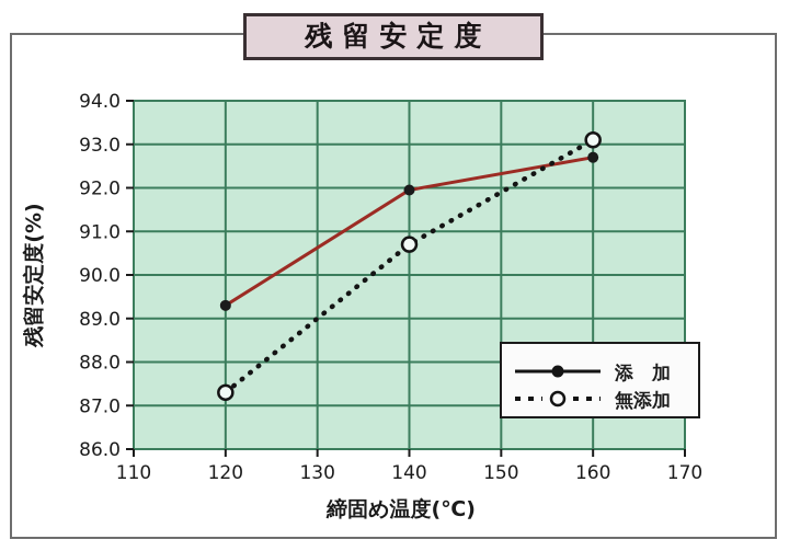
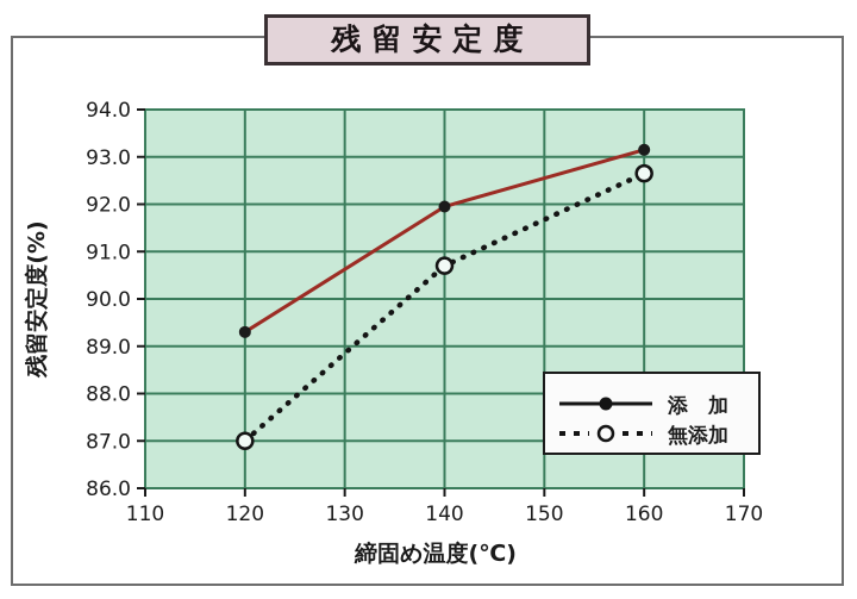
無添加/120: 87.3 -> 87.0
添 加/160: 92.7 -> 93.2
無添加/160: 93.1 -> 92.7
